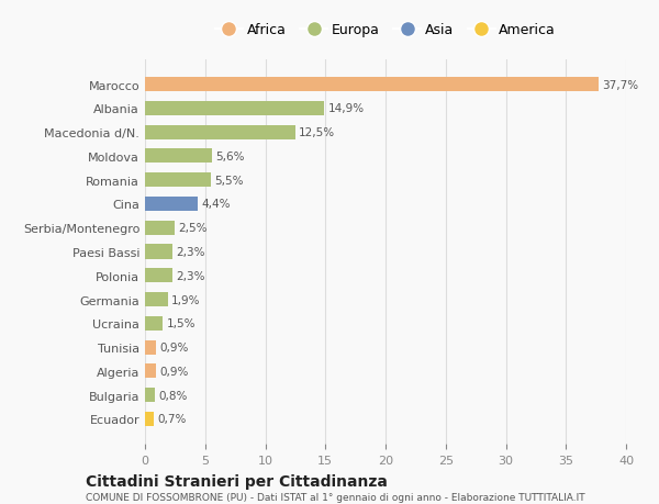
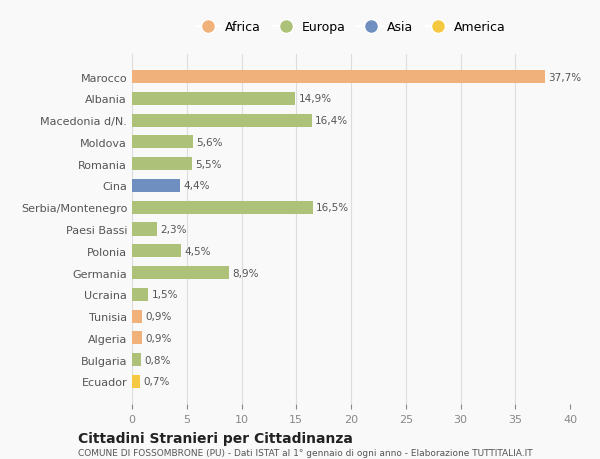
Macedonia d/N.: 12,5% -> 16,4%
Serbia/Montenegro: 2,5% -> 16,5%
Polonia: 2,3% -> 4,5%
Germania: 1,9% -> 8,9%
